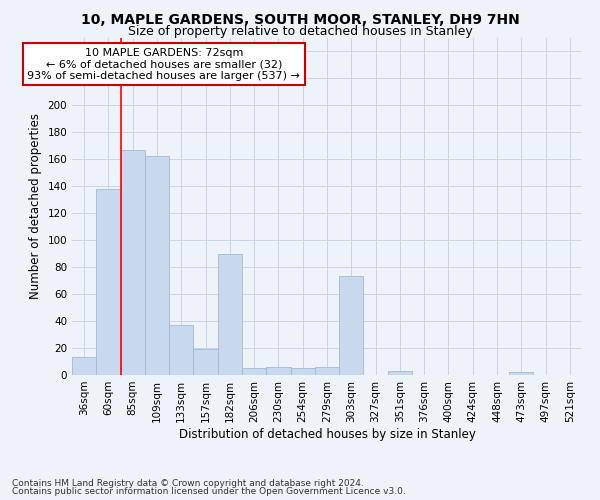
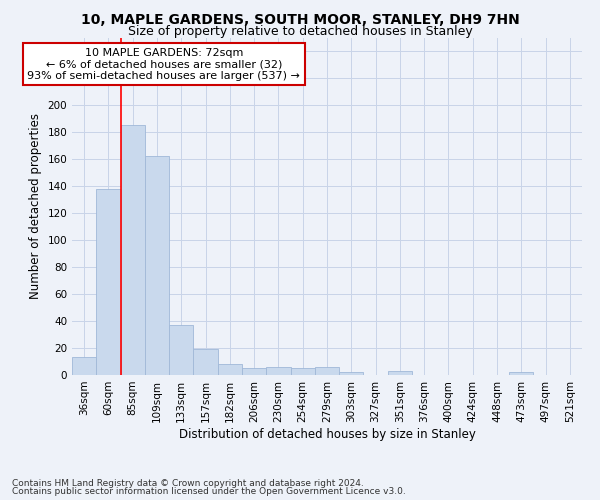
85sqm: 167 -> 185
182sqm: 90 -> 8
303sqm: 73 -> 2
